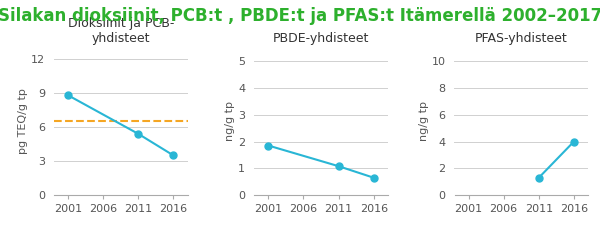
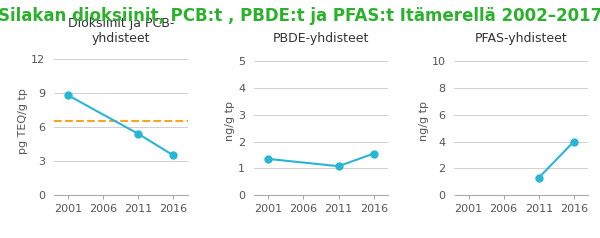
PBDE-yhdisteet/2001: 1.85 -> 1.35
PBDE-yhdisteet/2016: 0.65 -> 1.55
